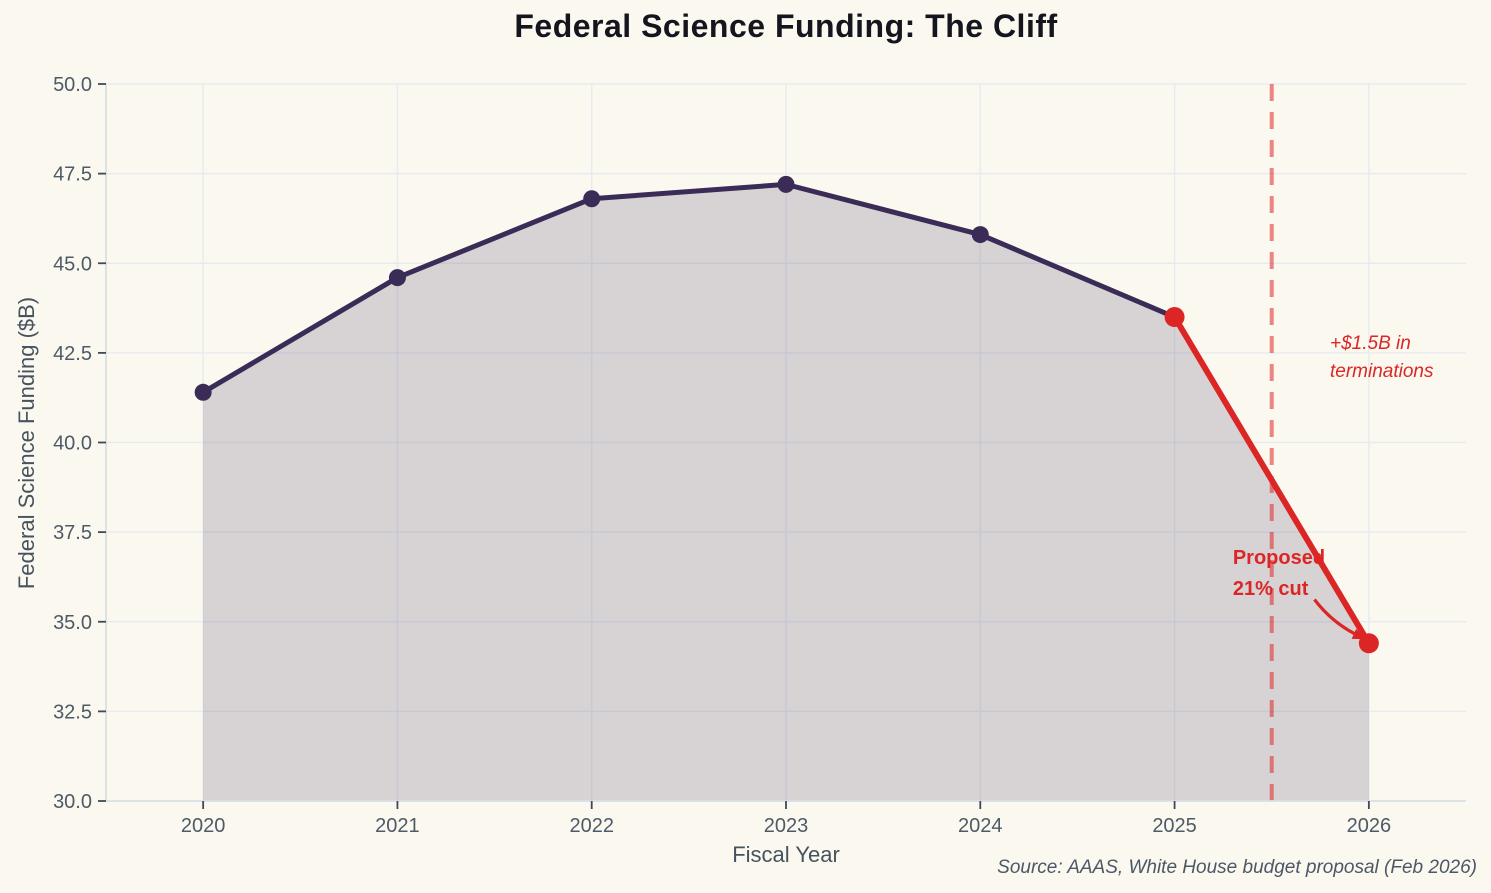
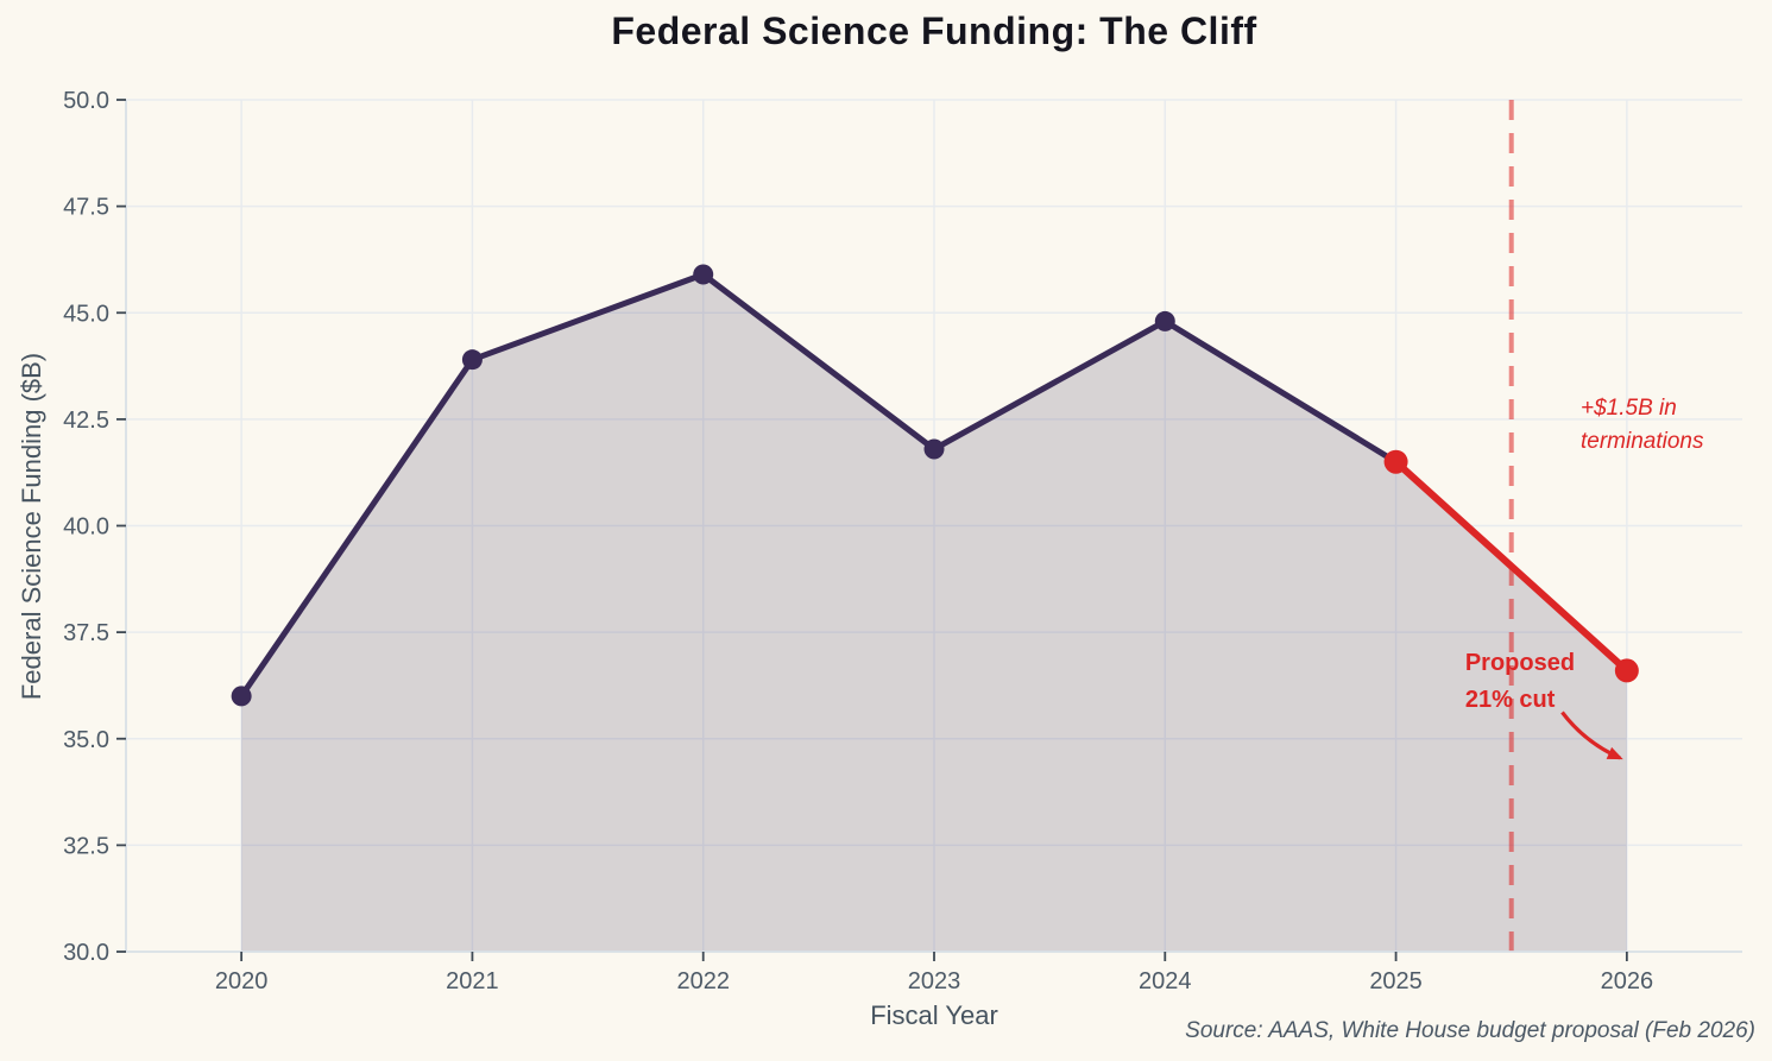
2020: 41.4 -> 36.0
2021: 44.6 -> 43.9
2022: 46.8 -> 45.9
2023: 47.2 -> 41.8
2024: 45.8 -> 44.8
2025: 43.5 -> 41.5
2026: 34.4 -> 36.6
